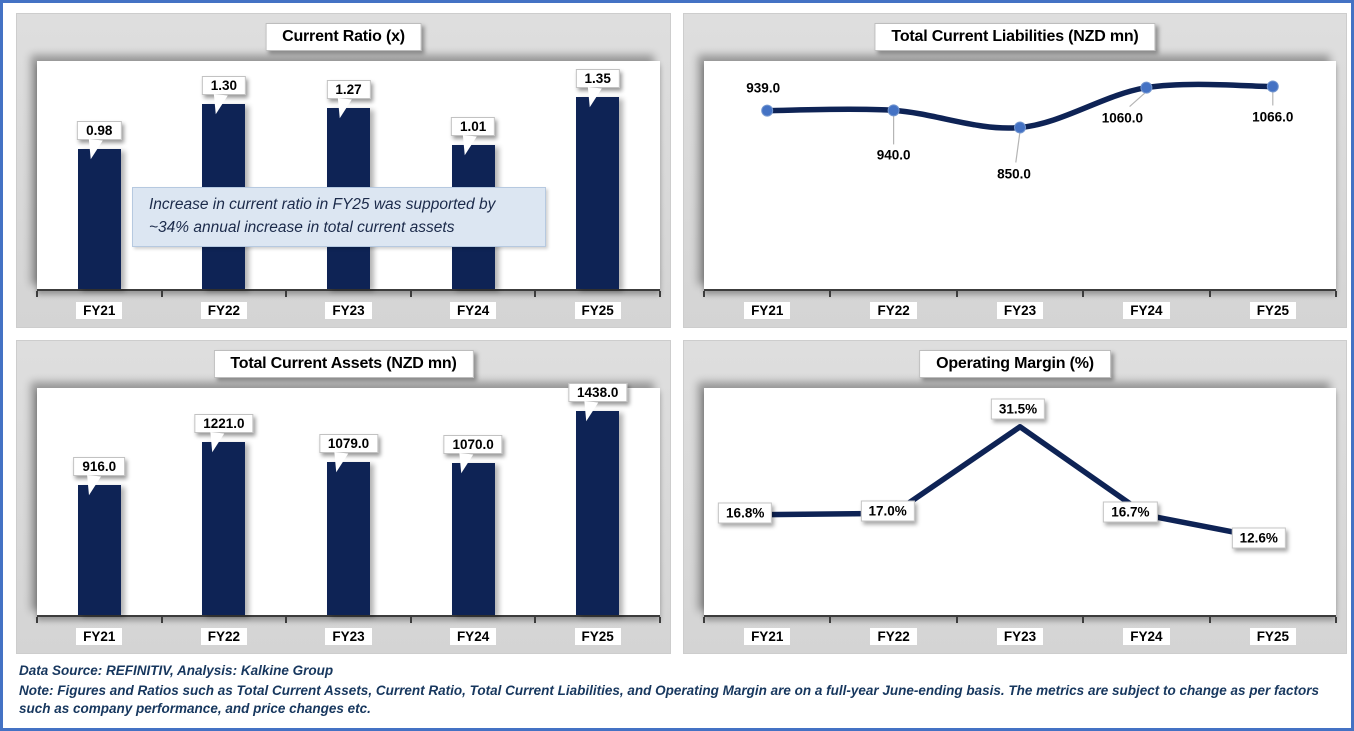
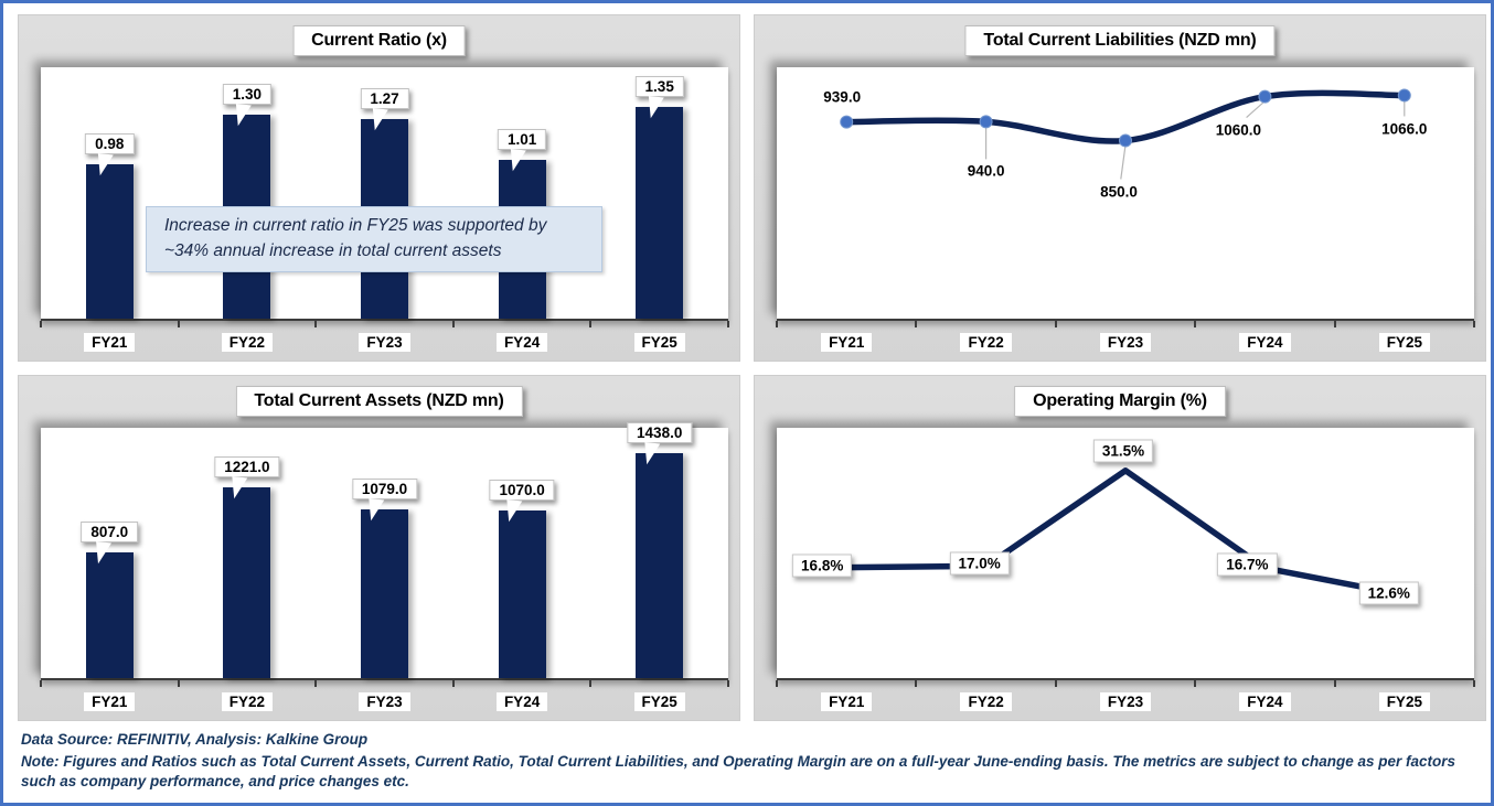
Total Current Assets (NZD mn)/FY21: 916.0 -> 807.0
